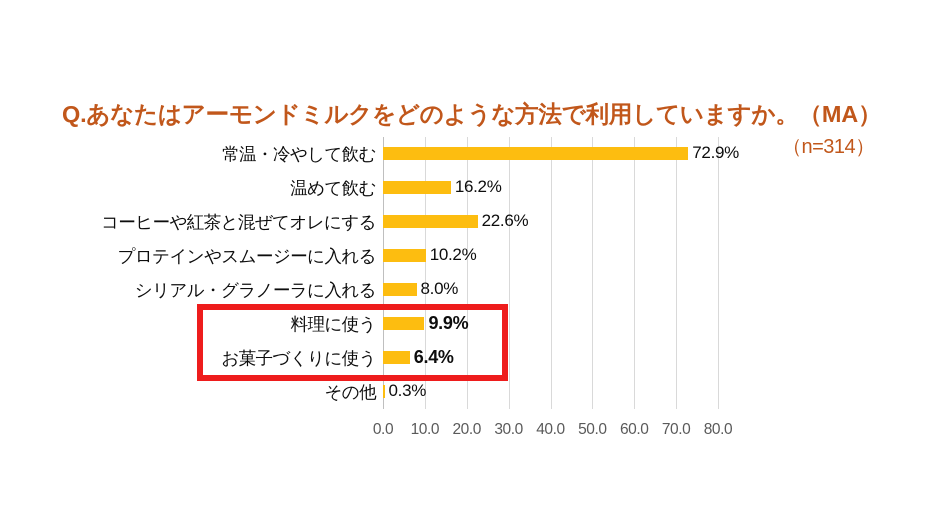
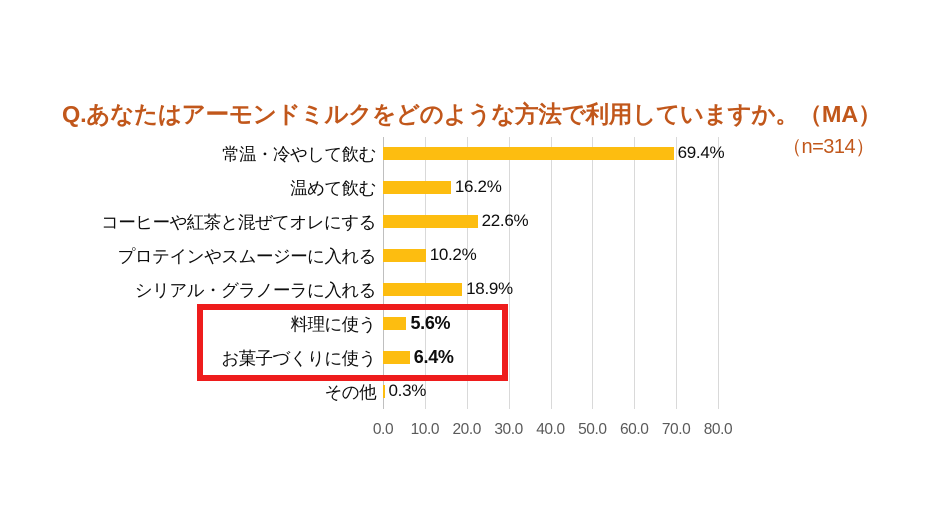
常温・冷やして飲む: 72.9% -> 69.4%
シリアル・グラノーラに入れる: 8.0% -> 18.9%
料理に使う: 9.9% -> 5.6%
